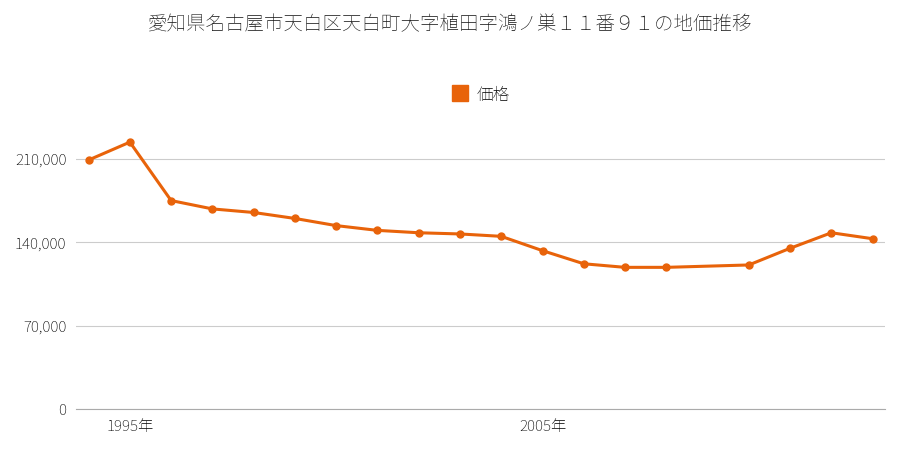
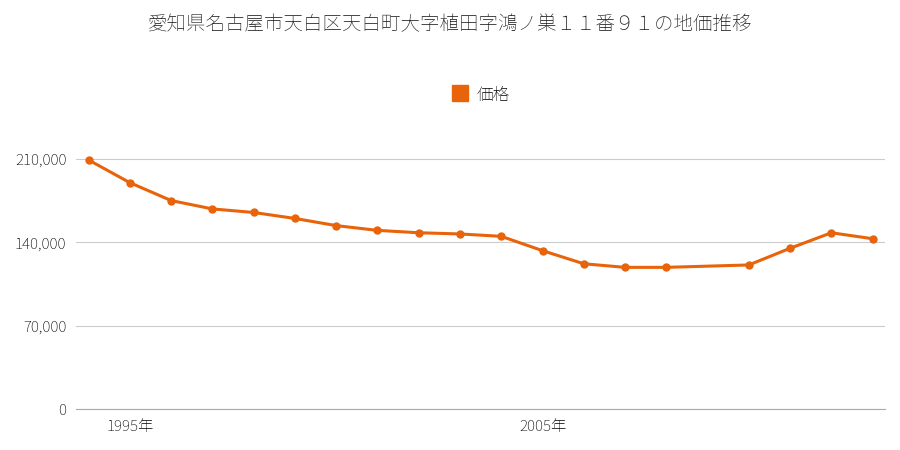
1995年: 224,000 -> 190,000
